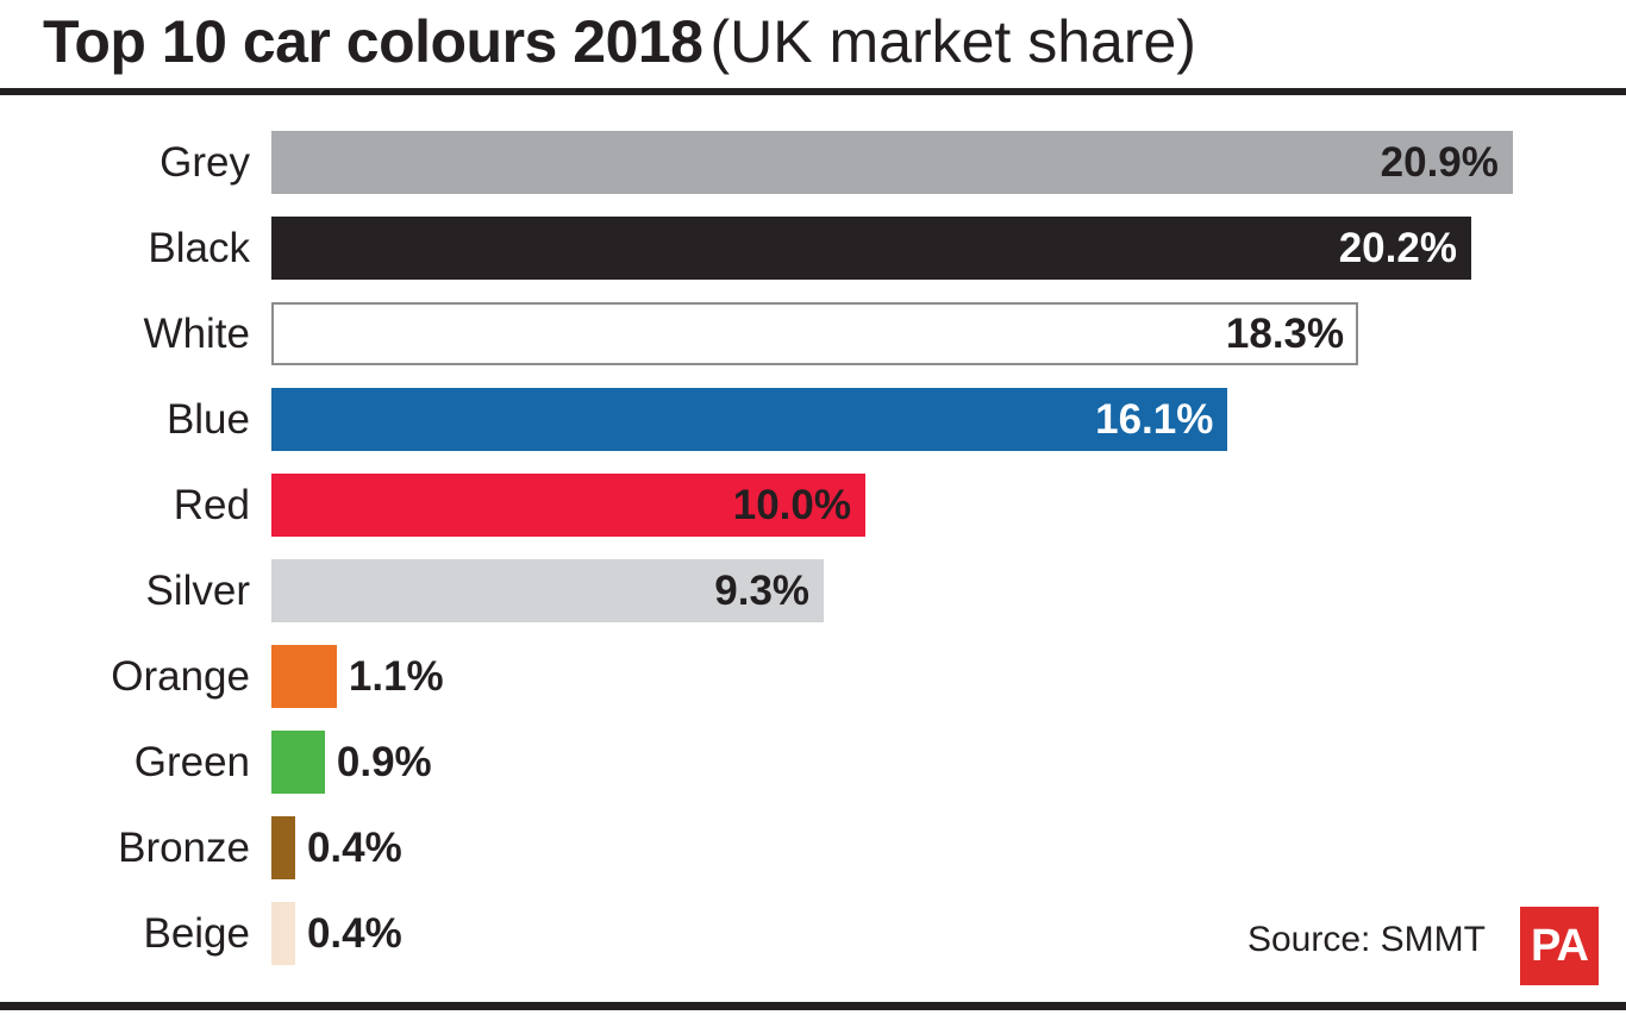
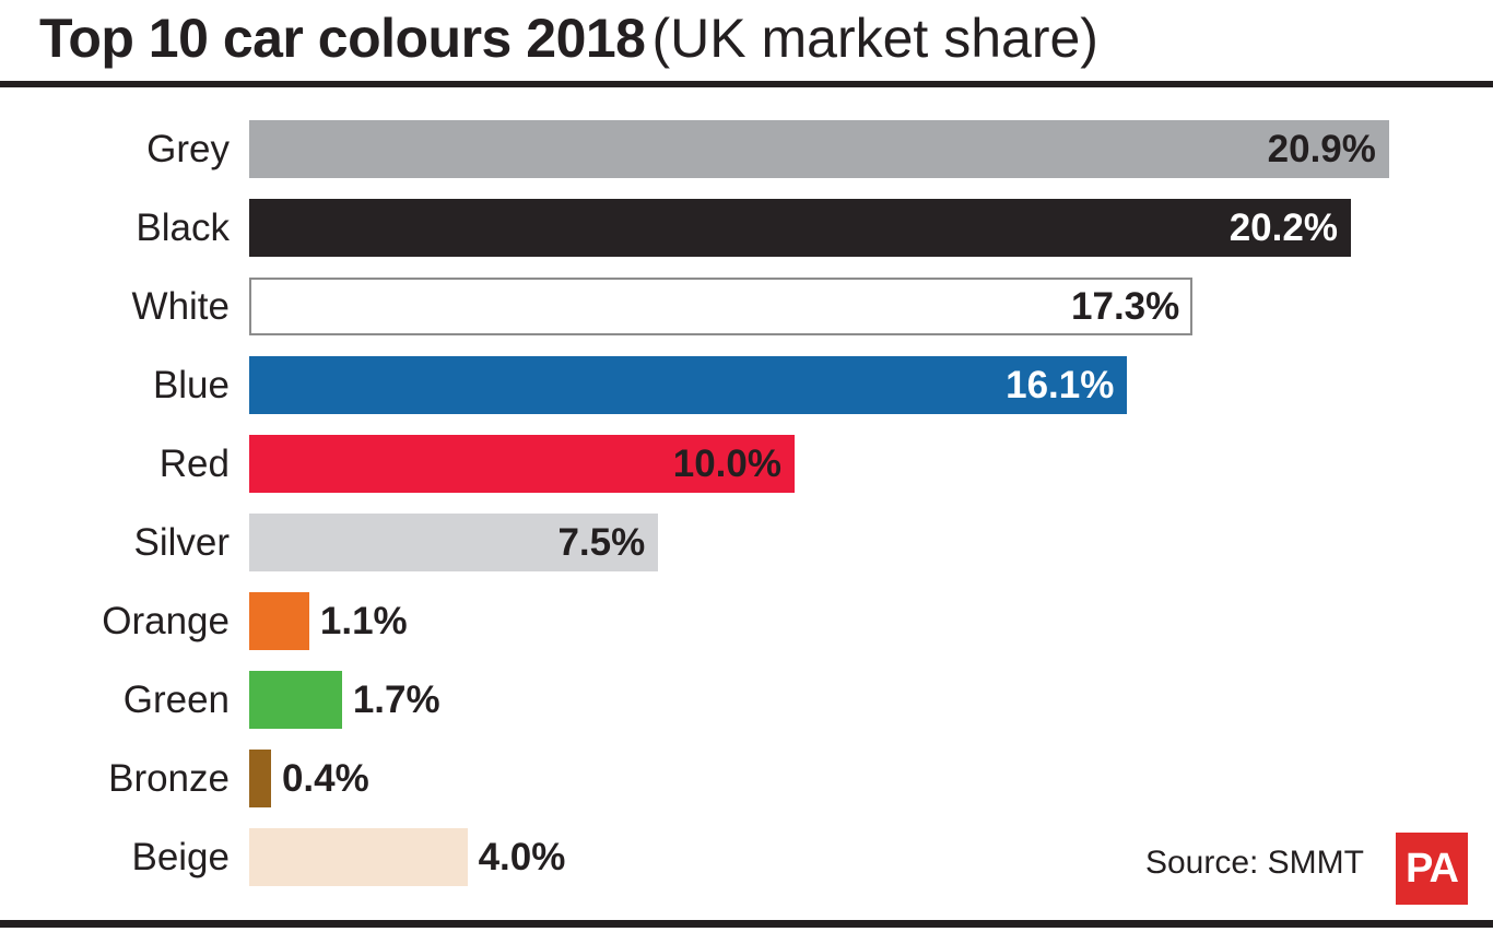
White: 18.3% -> 17.3%
Silver: 9.3% -> 7.5%
Green: 0.9% -> 1.7%
Beige: 0.4% -> 4.0%
